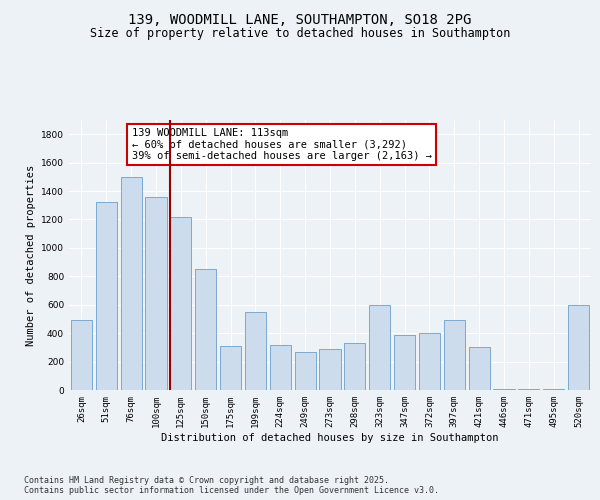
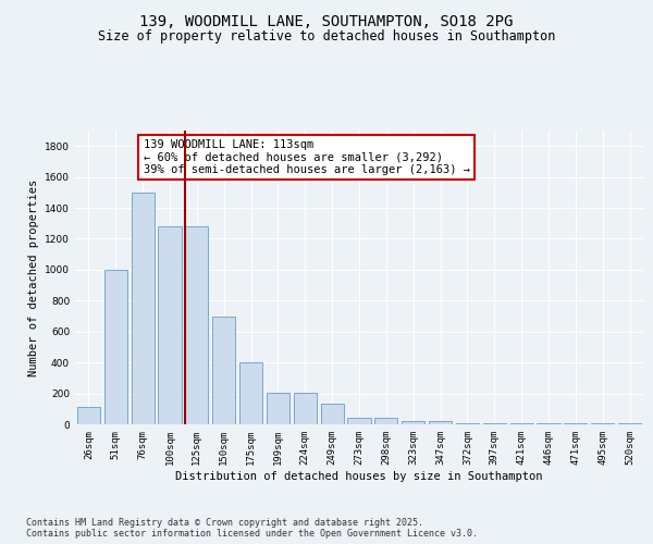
26sqm: 490 -> 110
51sqm: 1320 -> 1000
100sqm: 1360 -> 1280
125sqm: 1220 -> 1280
150sqm: 850 -> 700
175sqm: 310 -> 400
199sqm: 550 -> 200
224sqm: 320 -> 200
249sqm: 270 -> 140
273sqm: 290 -> 40
298sqm: 330 -> 40
323sqm: 600 -> 20
347sqm: 390 -> 20
372sqm: 400 -> 10
397sqm: 490 -> 10
421sqm: 300 -> 10
520sqm: 600 -> 10
